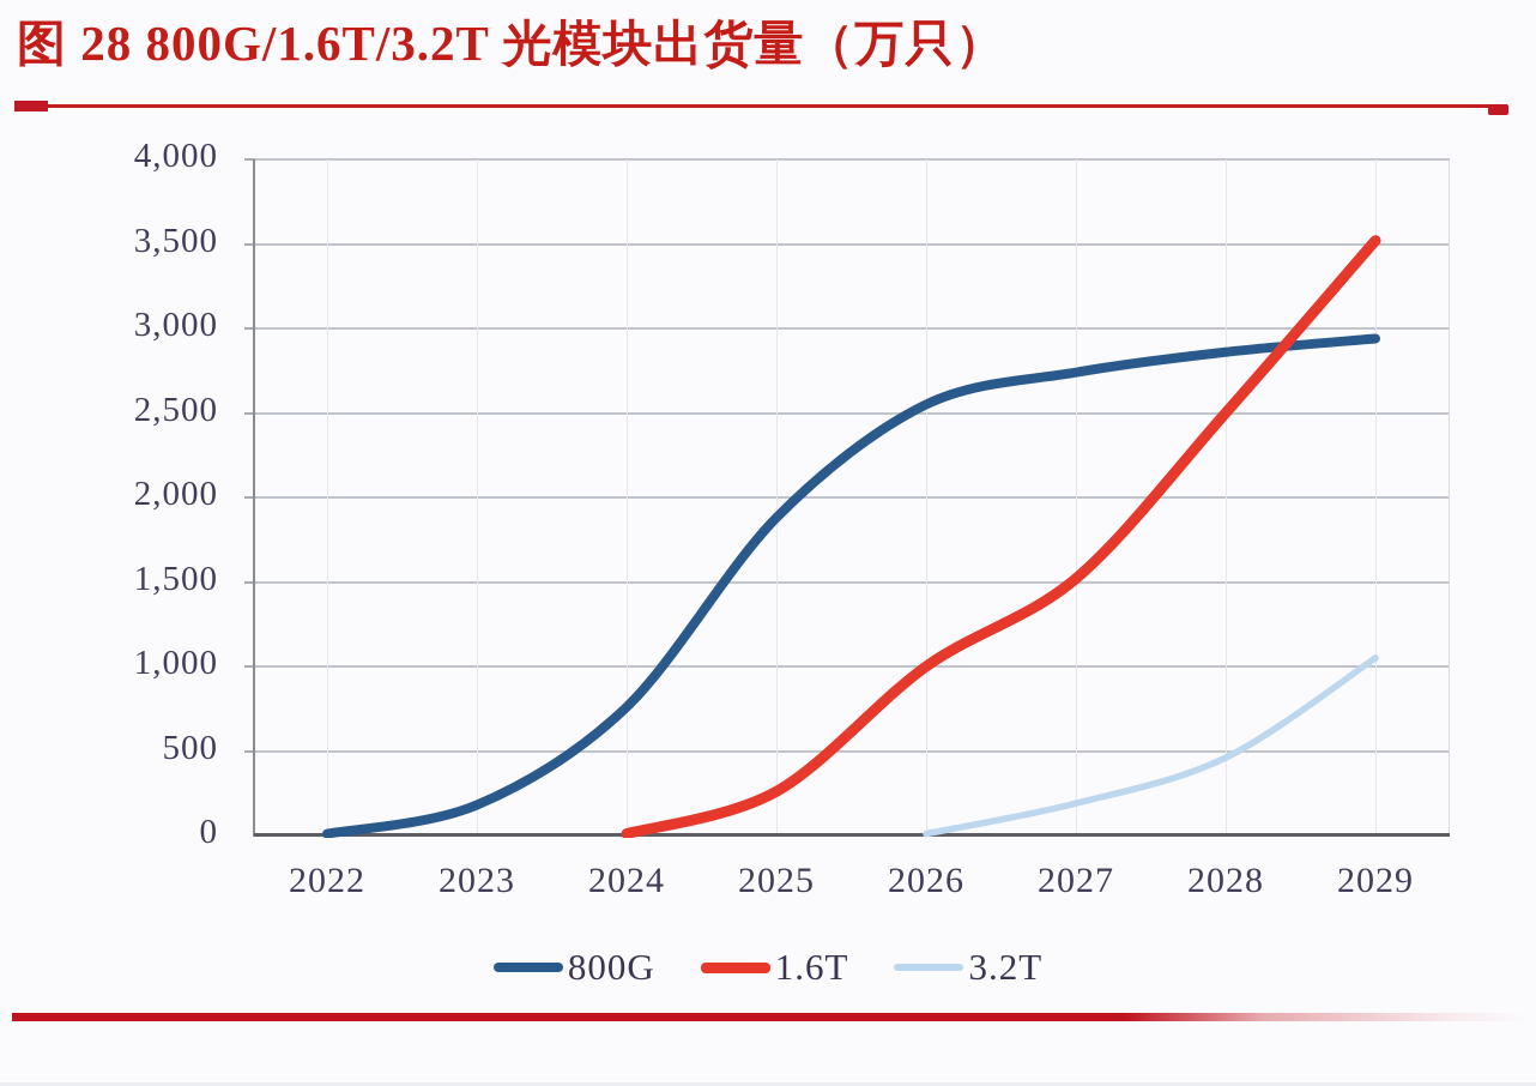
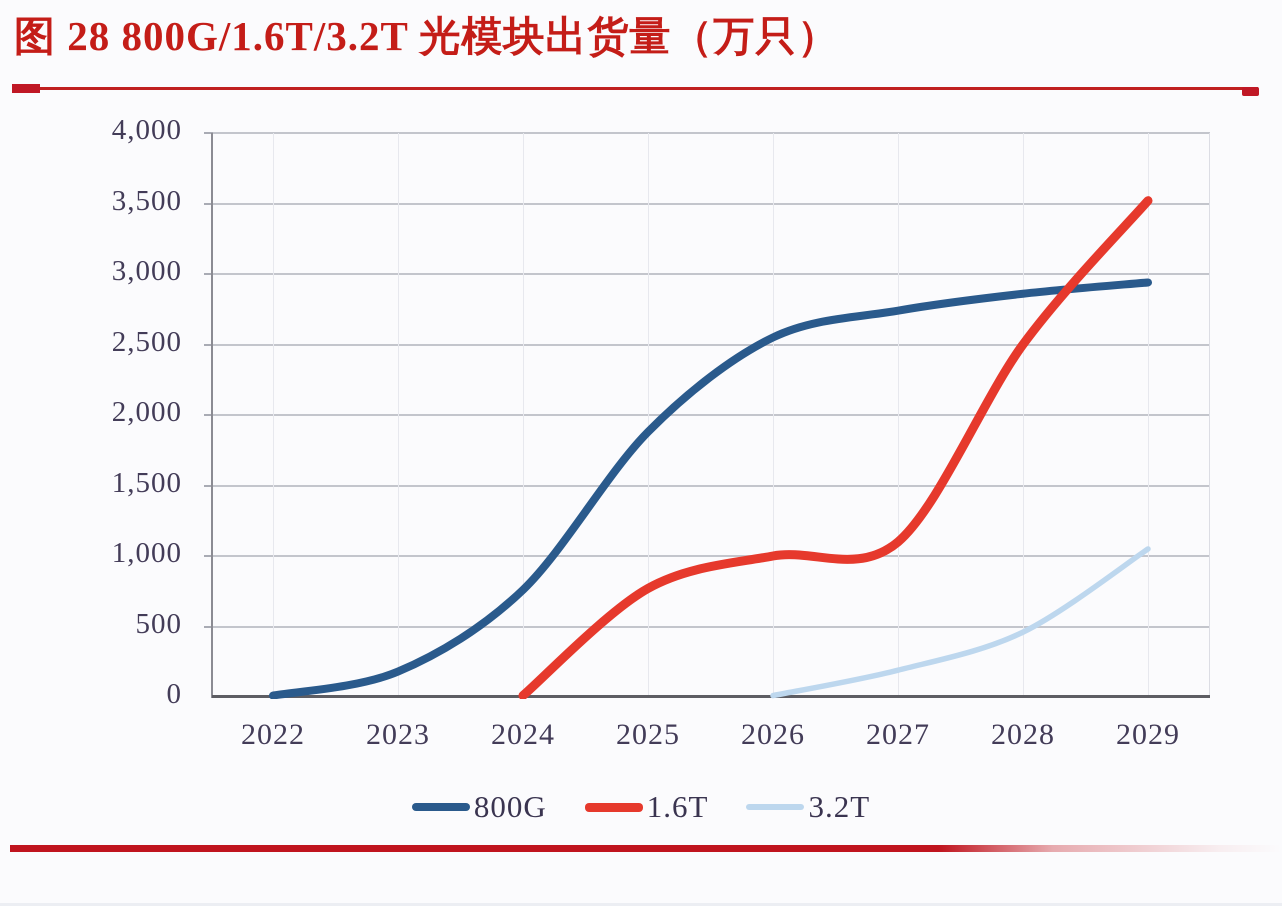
1.6T/2025: 260 -> 770
1.6T/2027: 1520 -> 1100
